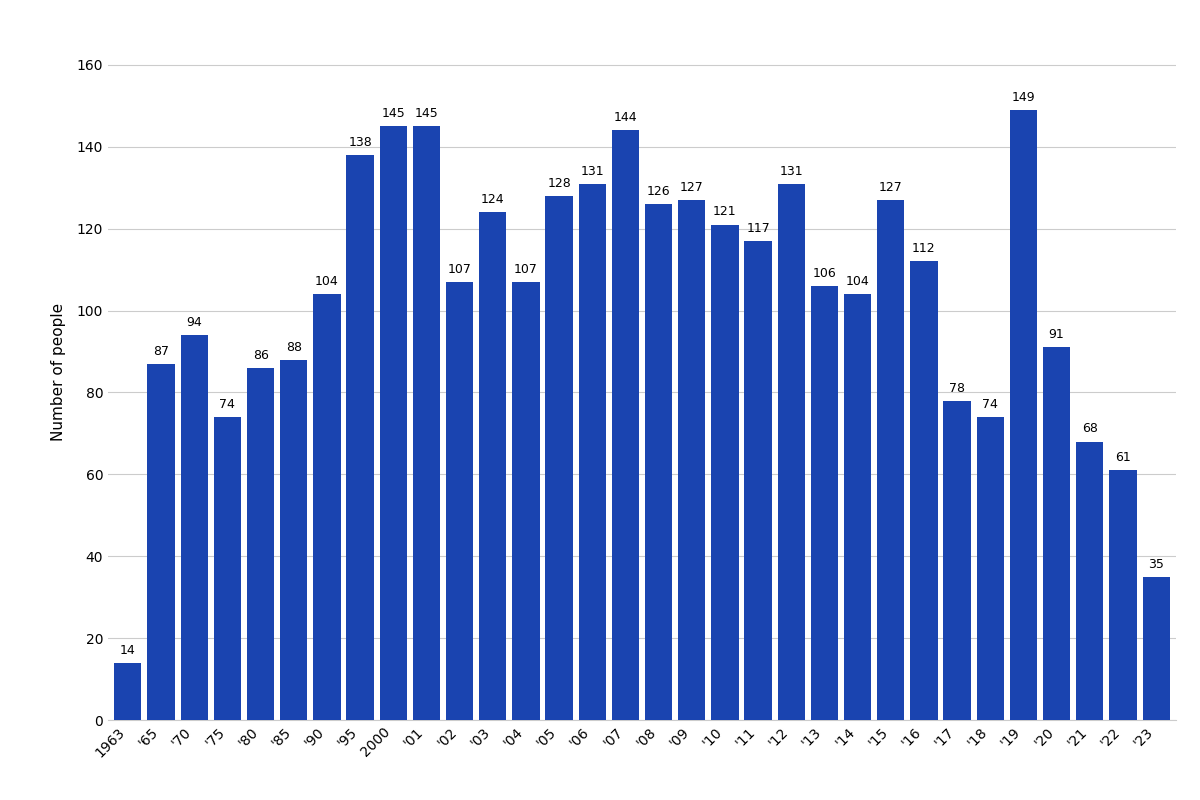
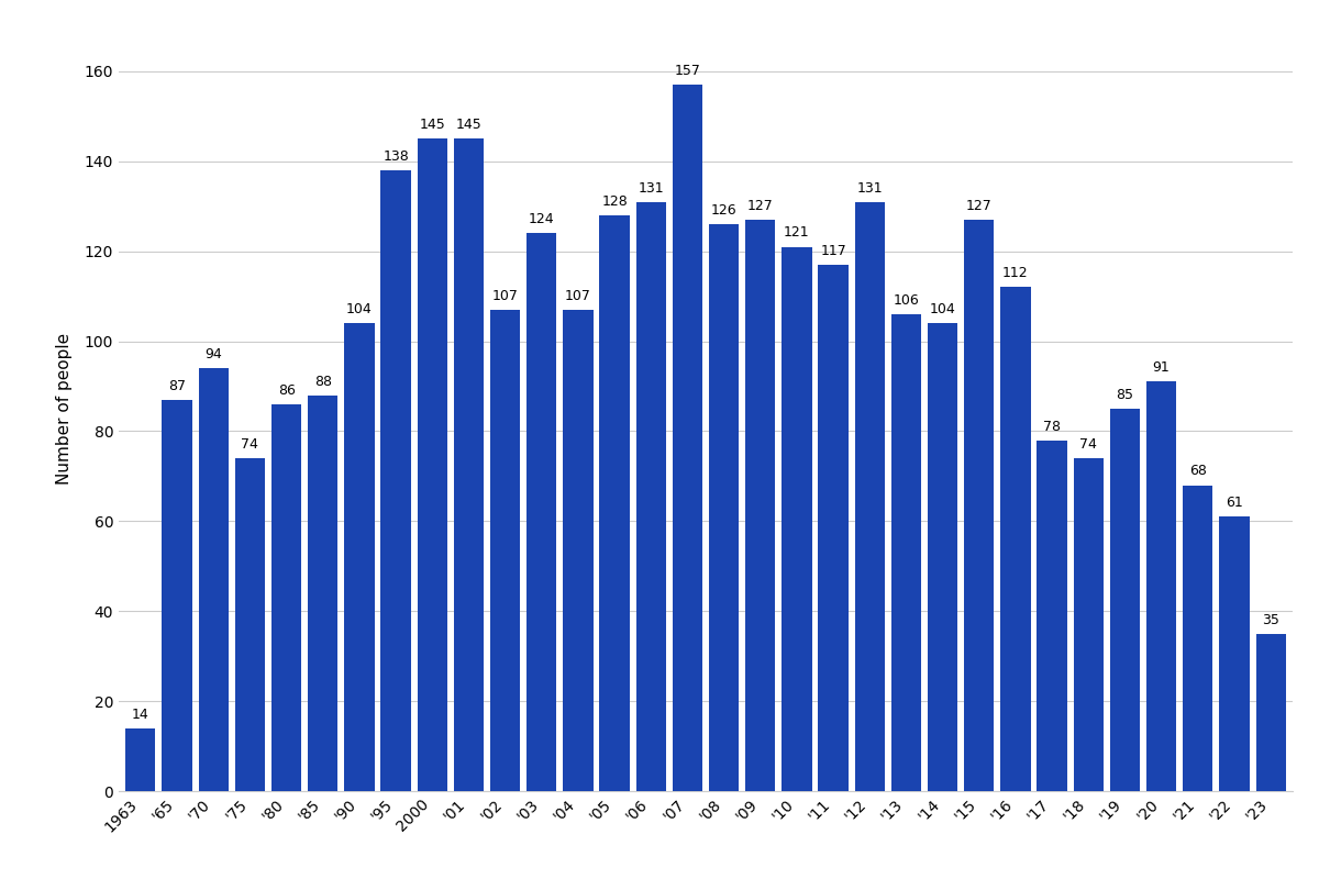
'07: 144 -> 157
'19: 149 -> 85
